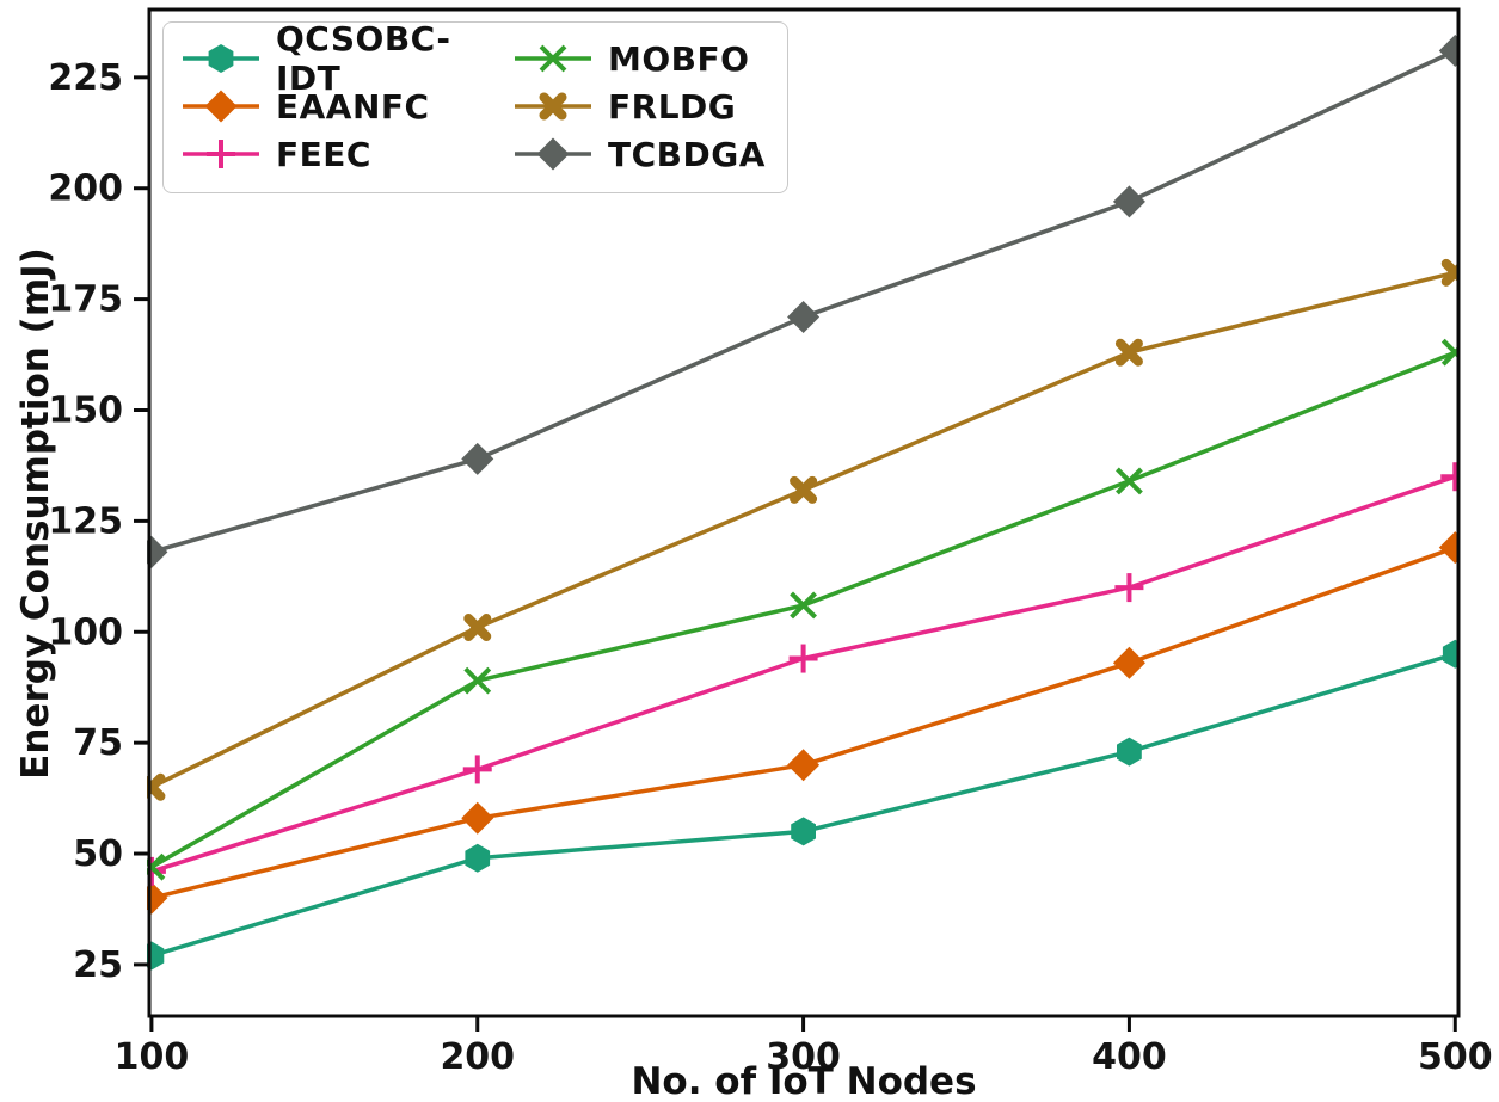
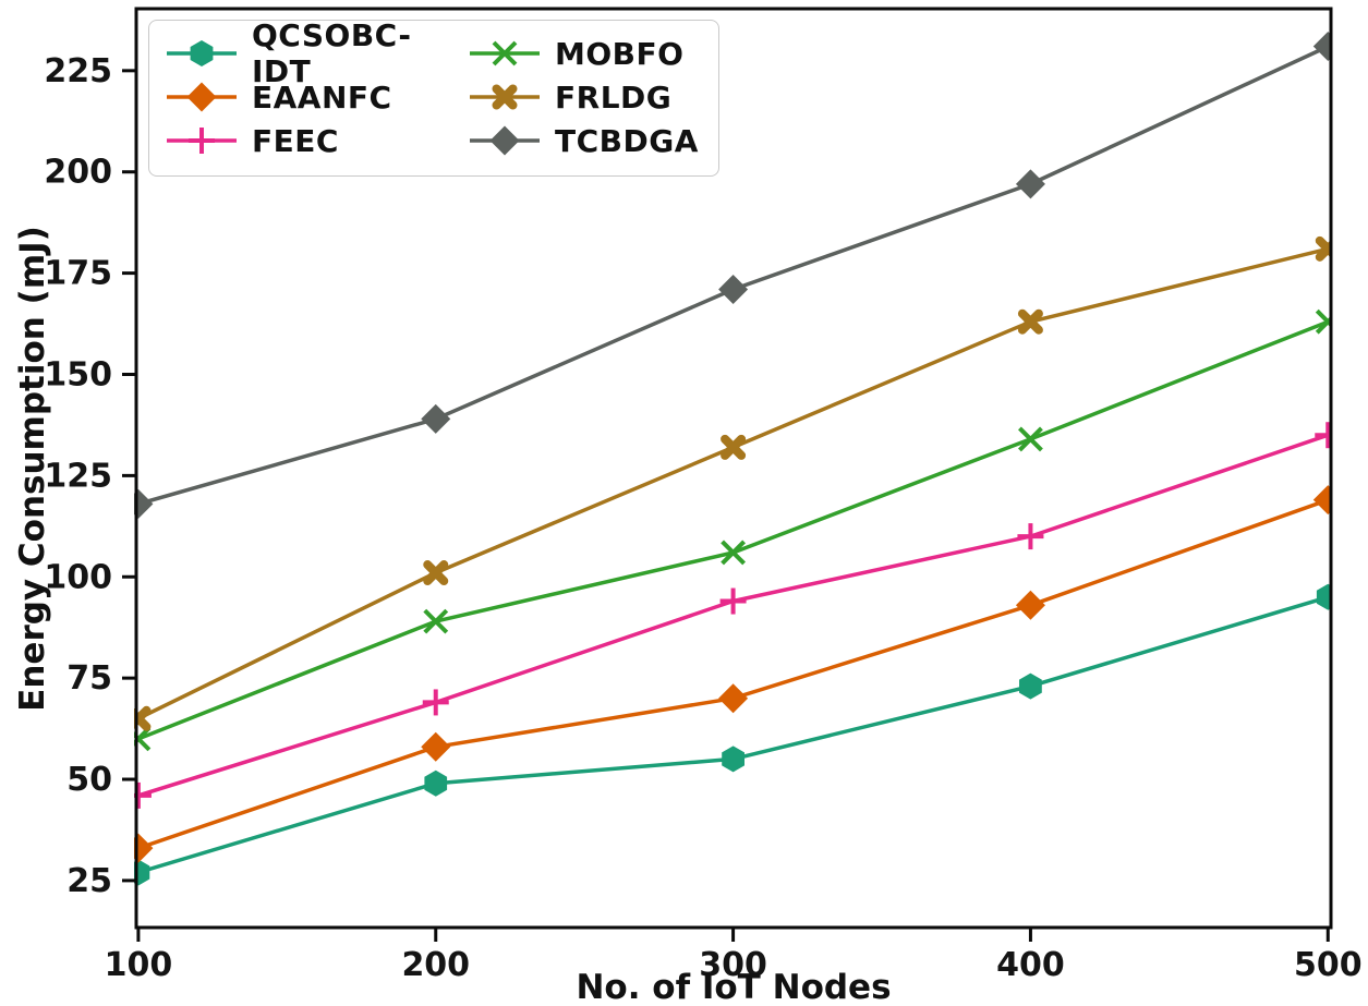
EAANFC/100: 40 -> 33
MOBFO/100: 47 -> 60
